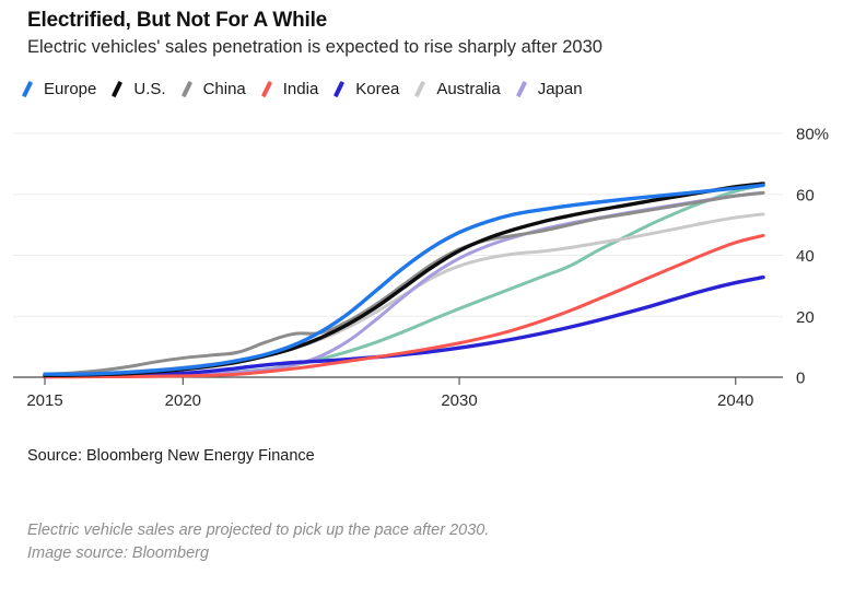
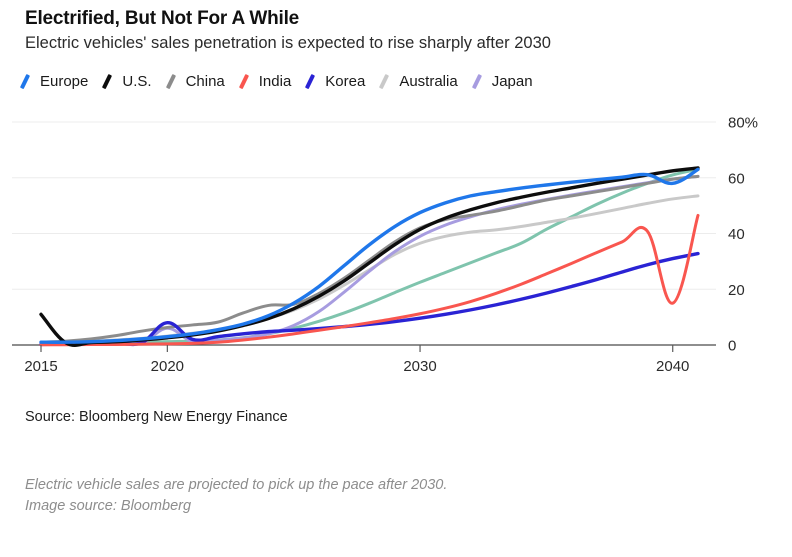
U.S./2015: 1% -> 11%
Korea/2020: 1% -> 8%
Japan/2020: 1% -> 6%
Europe/2040: 62% -> 58%
India/2040: 44% -> 15%
